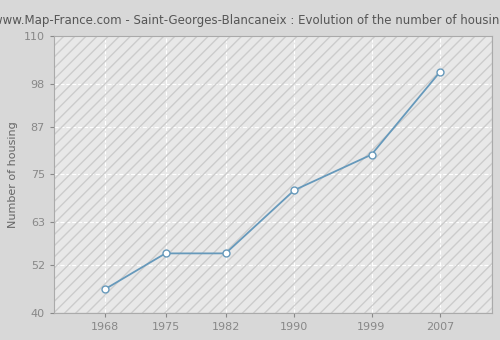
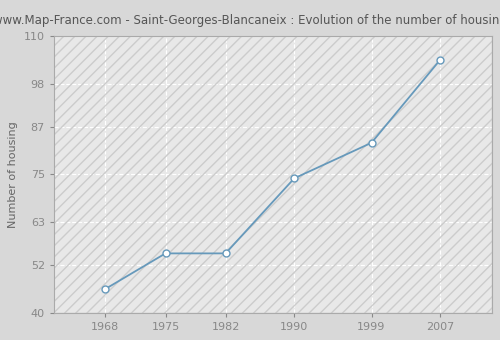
1990: 71 -> 74
1999: 80 -> 83
2007: 101 -> 104
